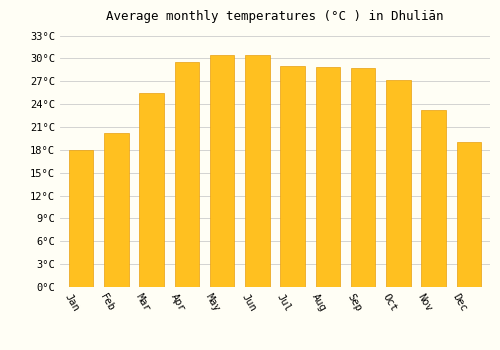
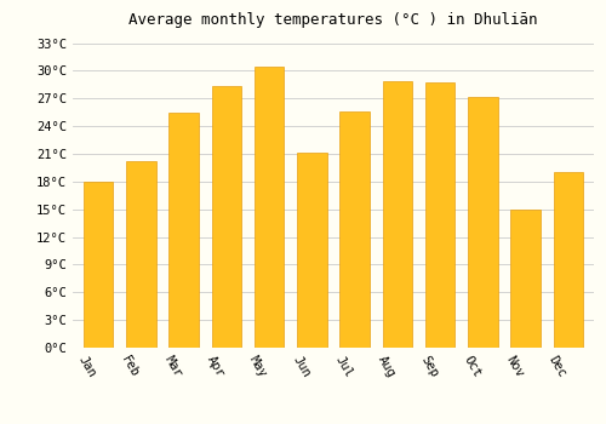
Apr: 29.5°C -> 28.4°C
Jun: 30.4°C -> 21.2°C
Jul: 29.0°C -> 25.6°C
Nov: 23.2°C -> 15.0°C
